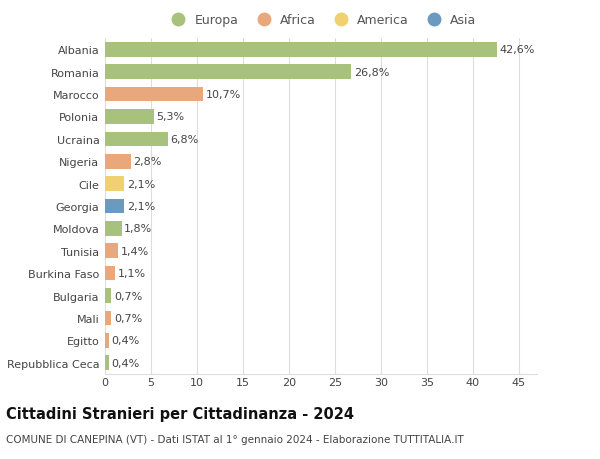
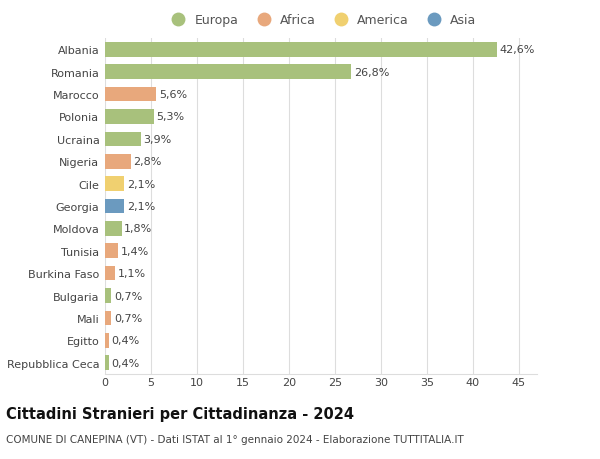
Marocco: 10,7% -> 5,6%
Ucraina: 6,8% -> 3,9%
